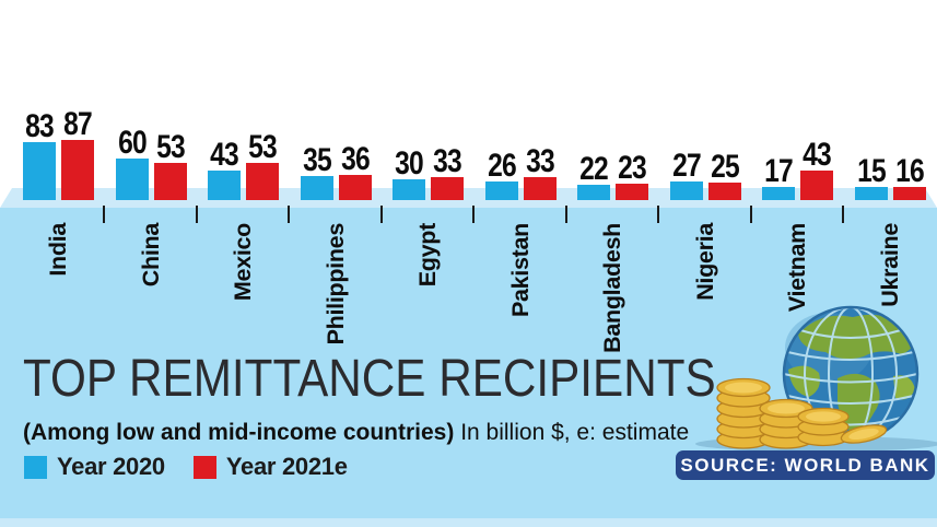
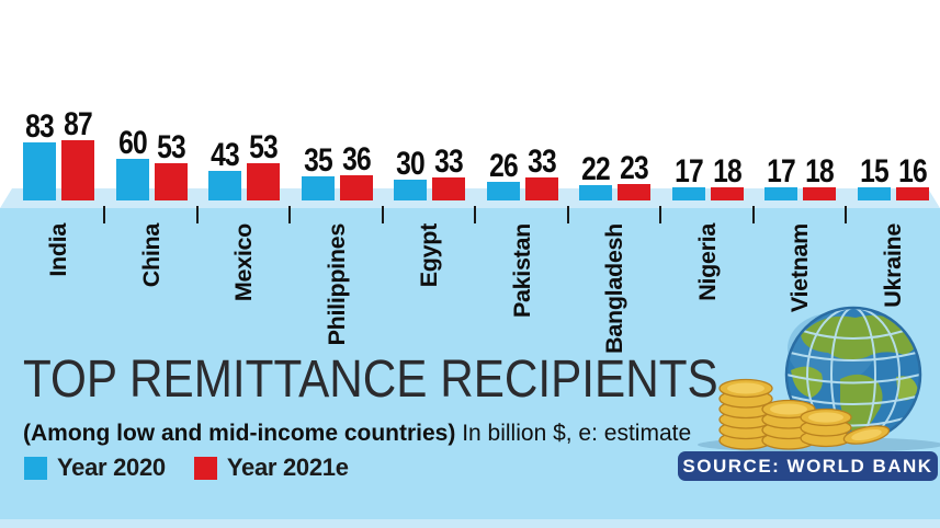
Year 2020/Nigeria: 27 -> 17
Year 2021e/Nigeria: 25 -> 18
Year 2021e/Vietnam: 43 -> 18
